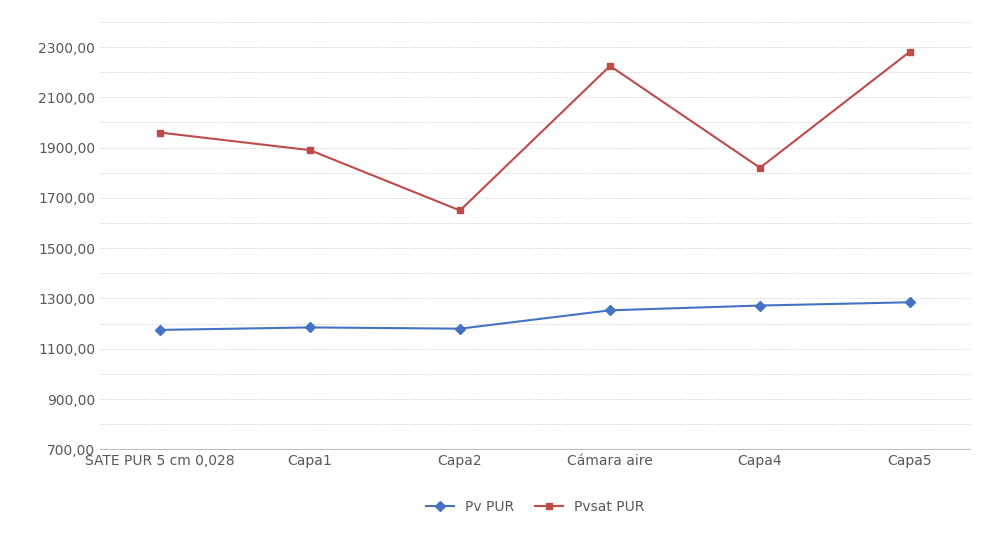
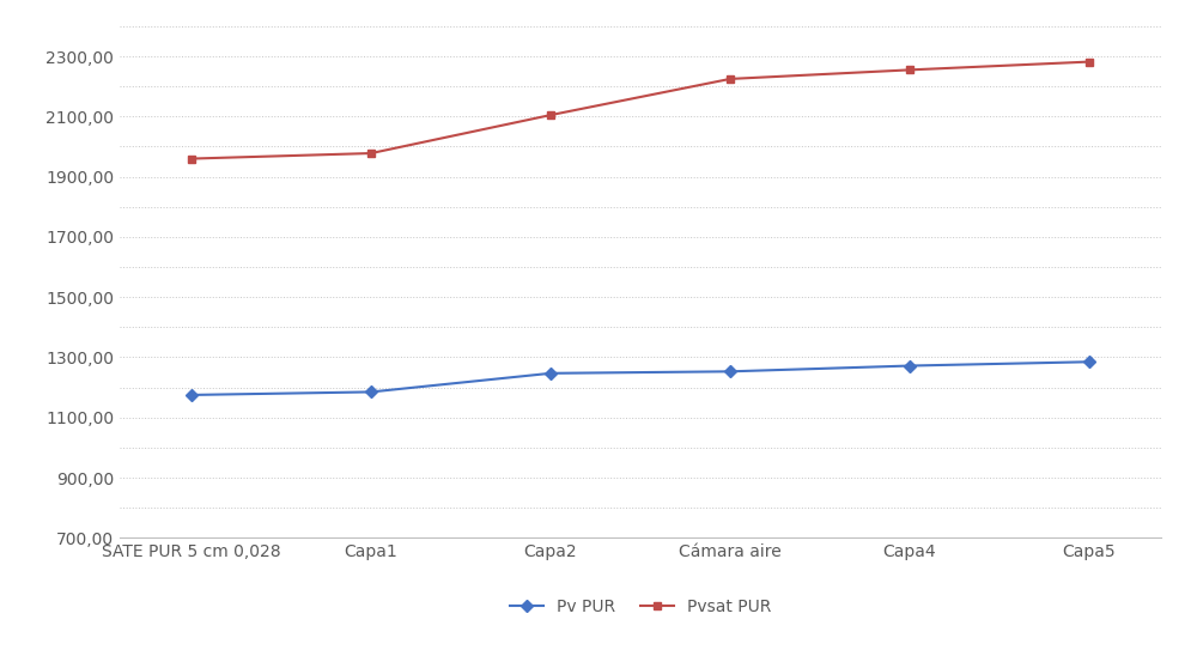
Pvsat PUR/Capa1: 1890 -> 1978
Pv PUR/Capa2: 1180 -> 1247
Pvsat PUR/Capa2: 1650 -> 2105
Pvsat PUR/Capa4: 1820 -> 2255
